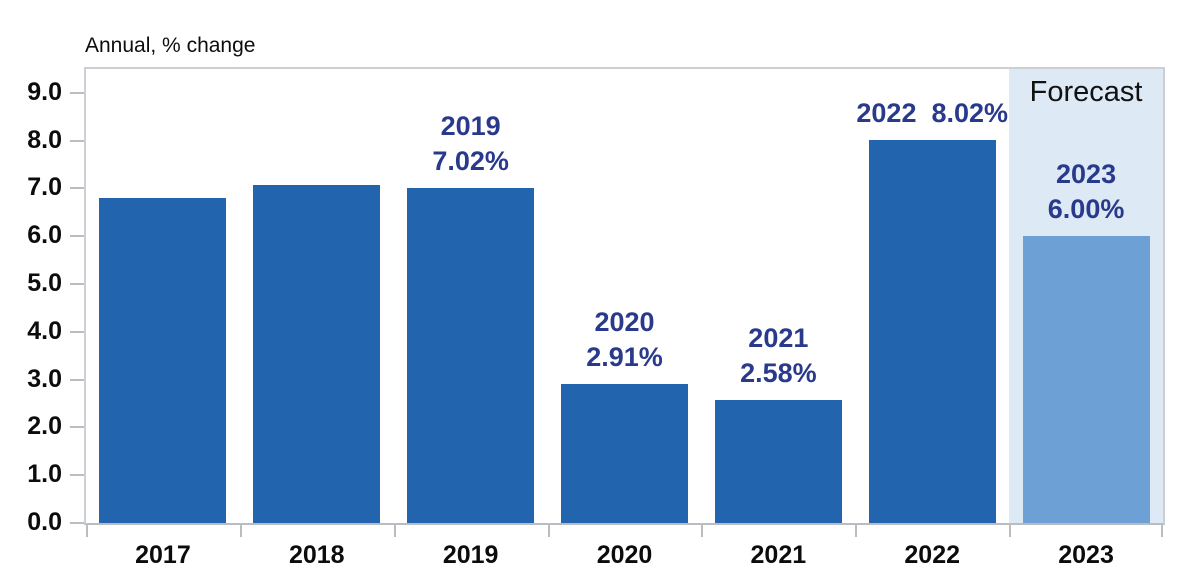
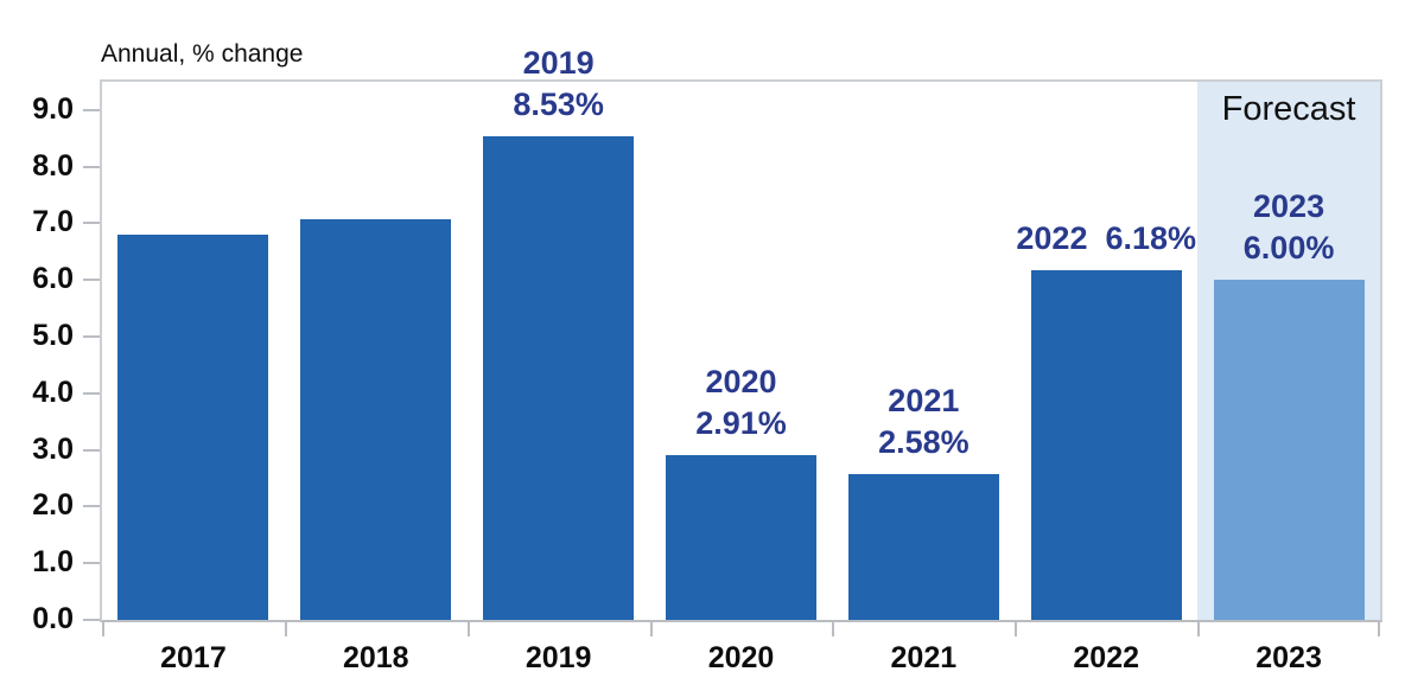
2019: 7.02% -> 8.53%
2022: 8.02% -> 6.18%
